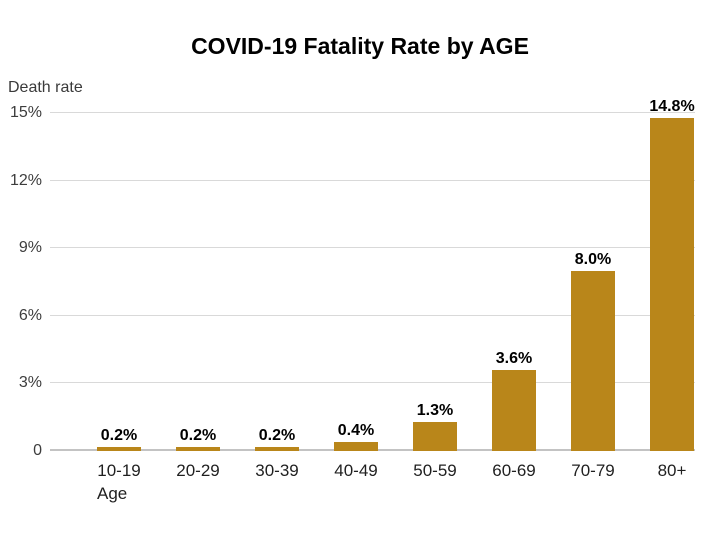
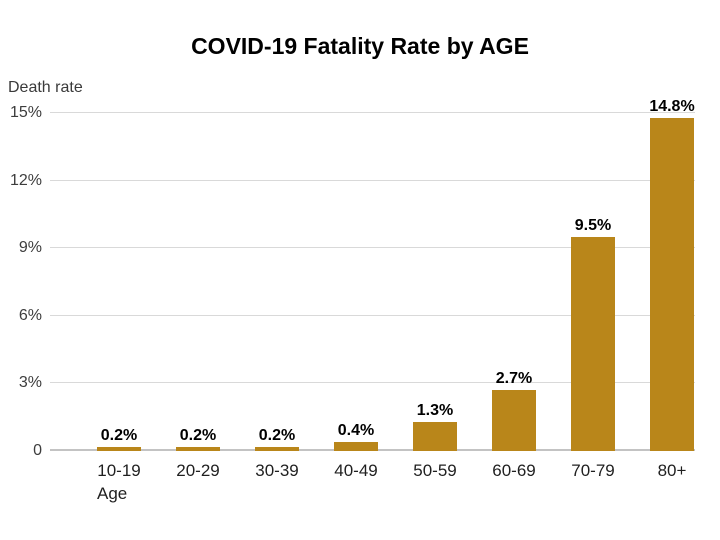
60-69: 3.6% -> 2.7%
70-79: 8.0% -> 9.5%
